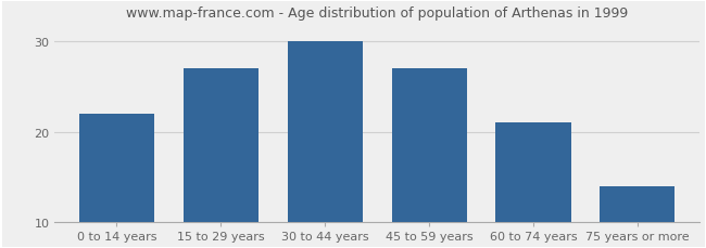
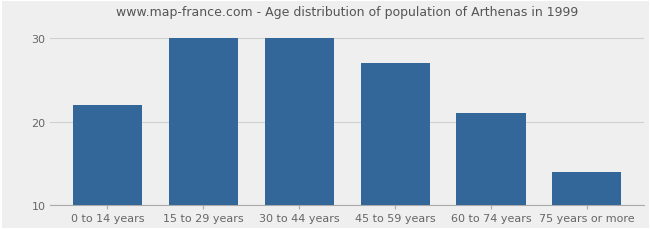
15 to 29 years: 27 -> 30
